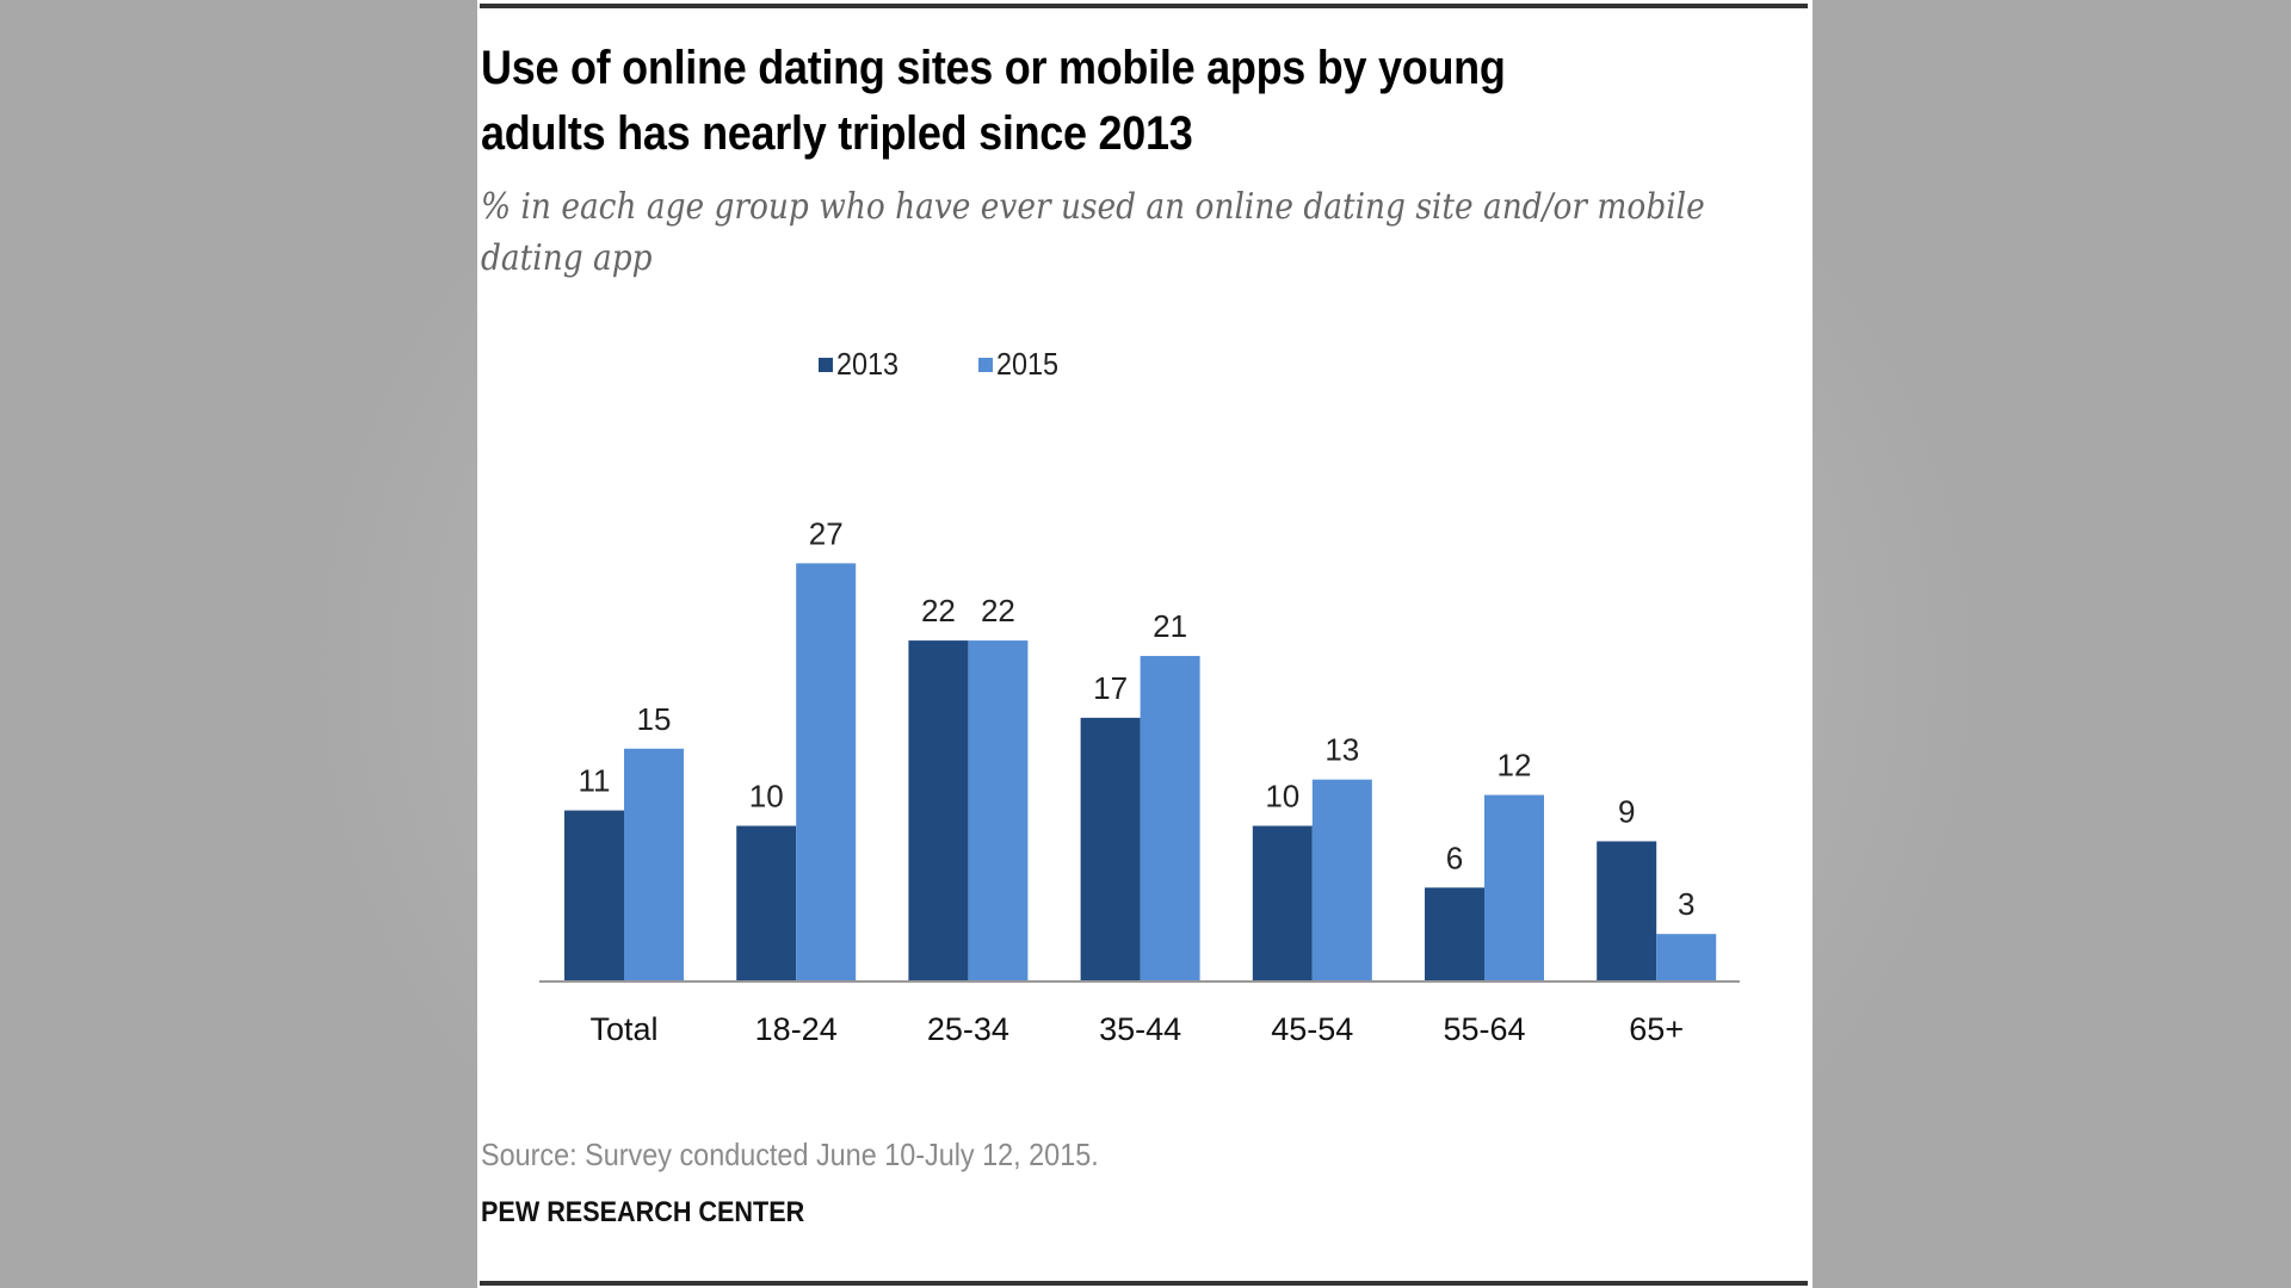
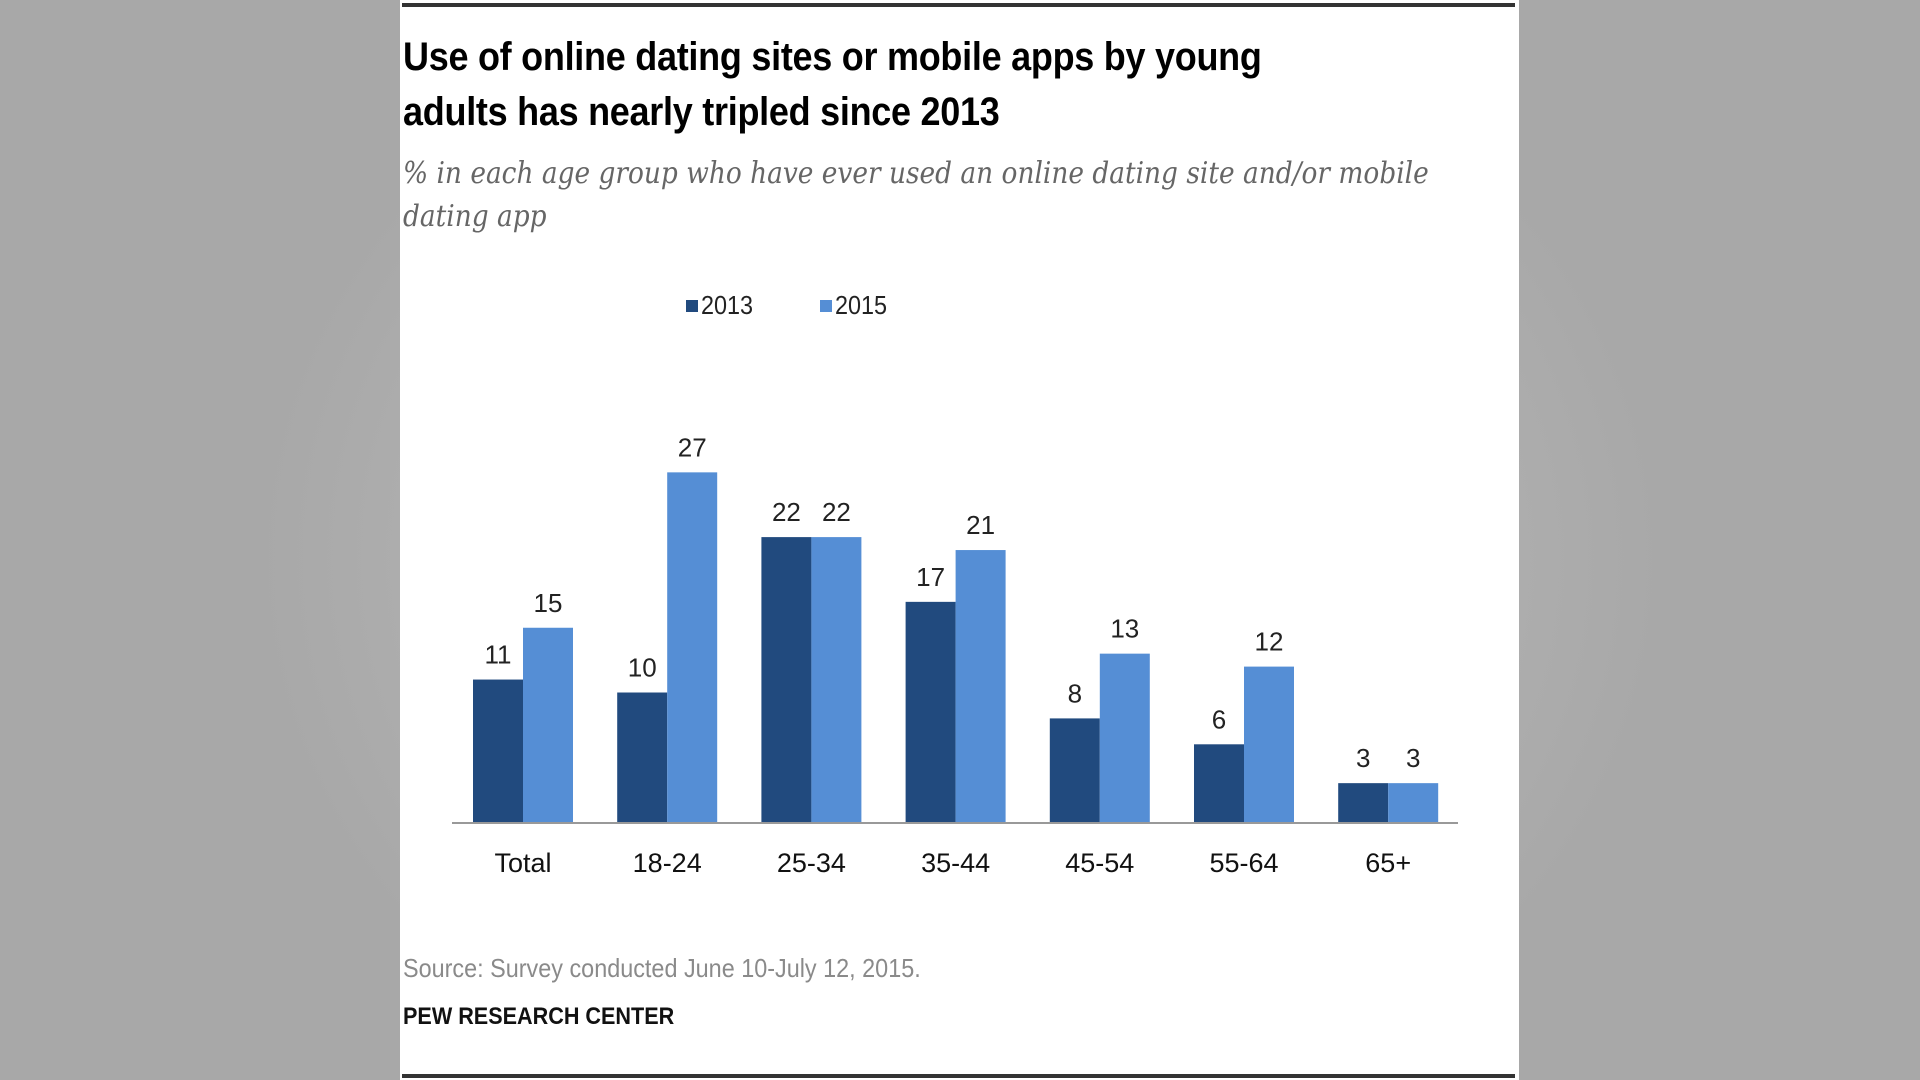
2013/45-54: 10 -> 8
2013/65+: 9 -> 3
